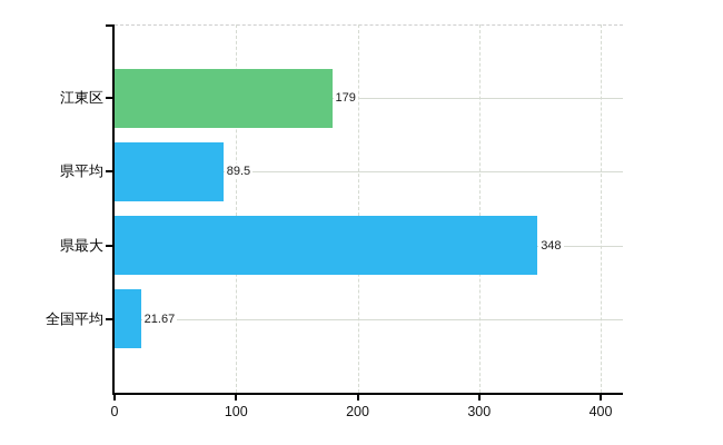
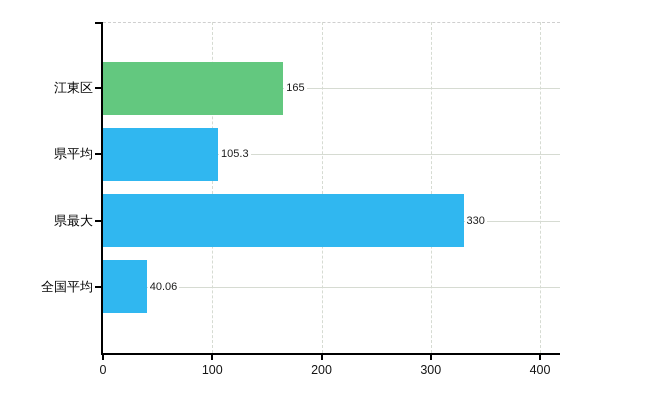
江東区: 179 -> 165
県平均: 89.5 -> 105.3
県最大: 348 -> 330
全国平均: 21.67 -> 40.06
